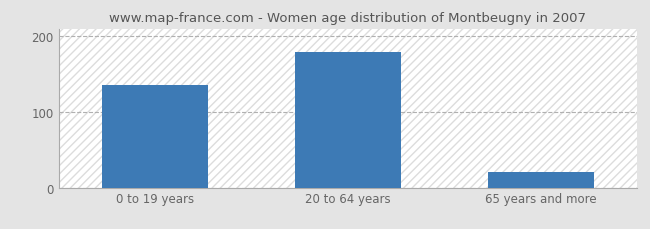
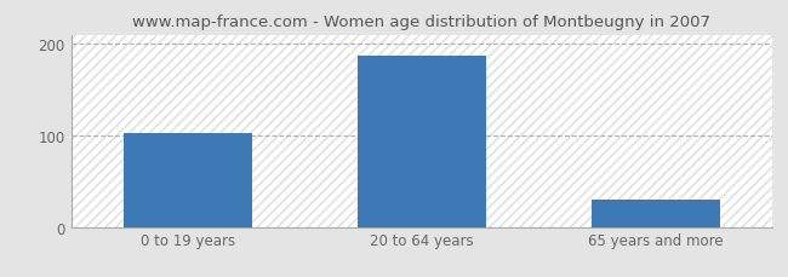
0 to 19 years: 136 -> 103
20 to 64 years: 180 -> 188
65 years and more: 20 -> 30
